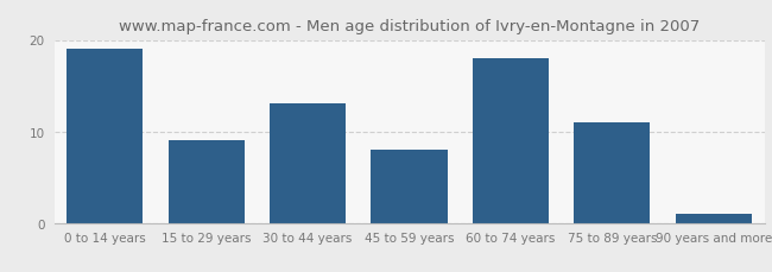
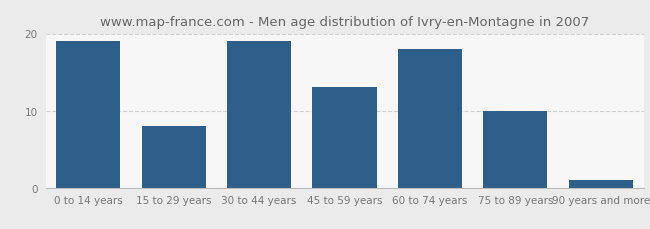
15 to 29 years: 9 -> 8
30 to 44 years: 13 -> 19
45 to 59 years: 8 -> 13
75 to 89 years: 11 -> 10
